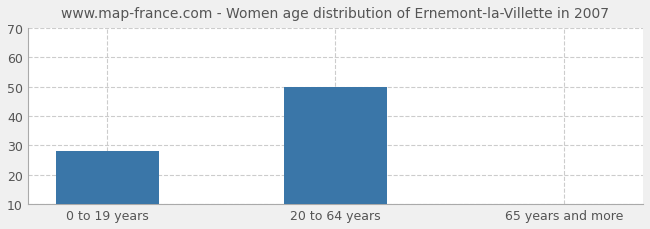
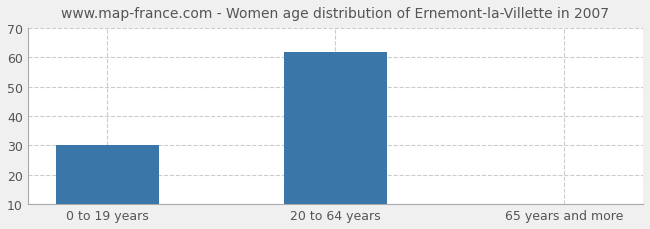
0 to 19 years: 28 -> 30
20 to 64 years: 50 -> 62
